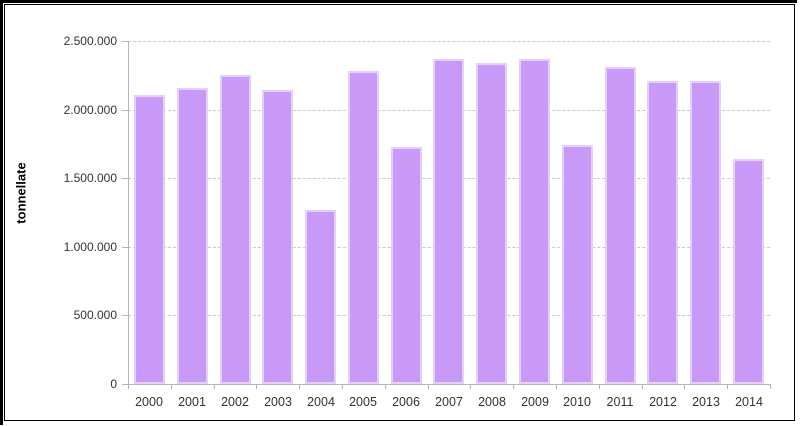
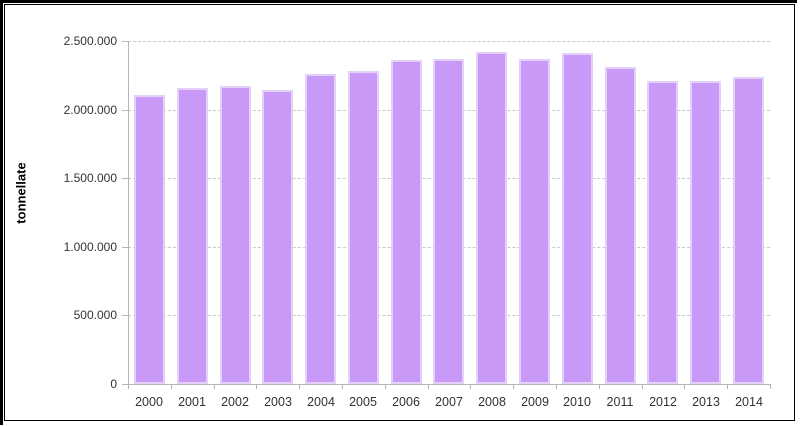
2002: 2250000 -> 2170000
2004: 1270000 -> 2260000
2006: 1730000 -> 2360000
2008: 2340000 -> 2420000
2010: 1740000 -> 2410000
2014: 1640000 -> 2240000
